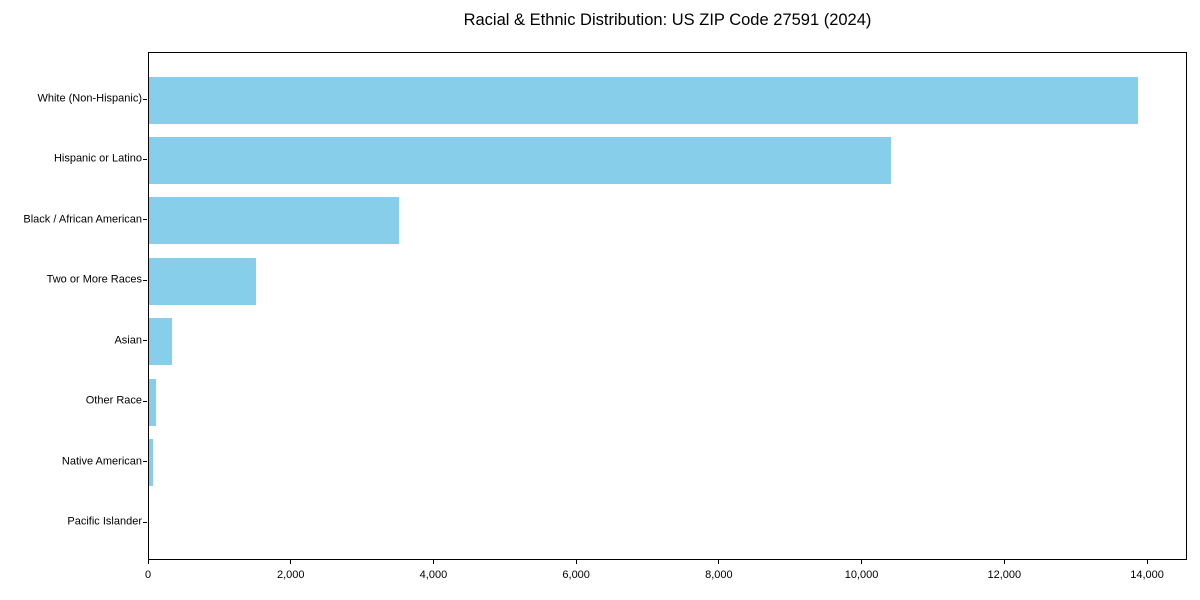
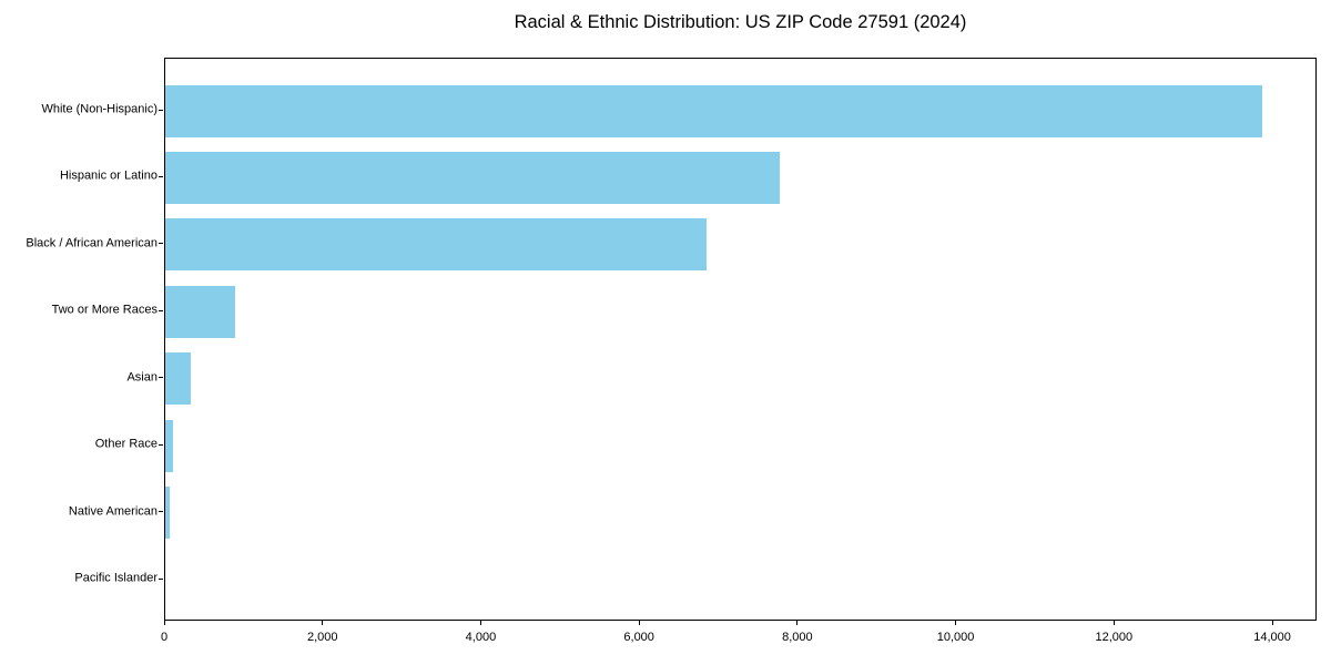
Hispanic or Latino: 10400 -> 7800
Black / African American: 3500 -> 6800
Two or More Races: 1500 -> 900
